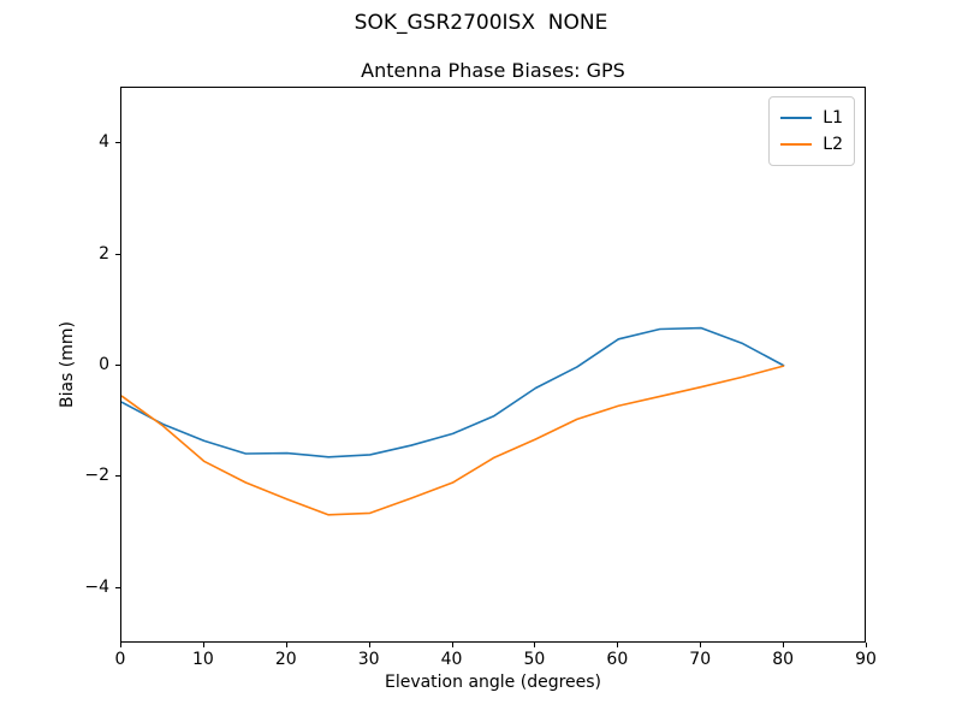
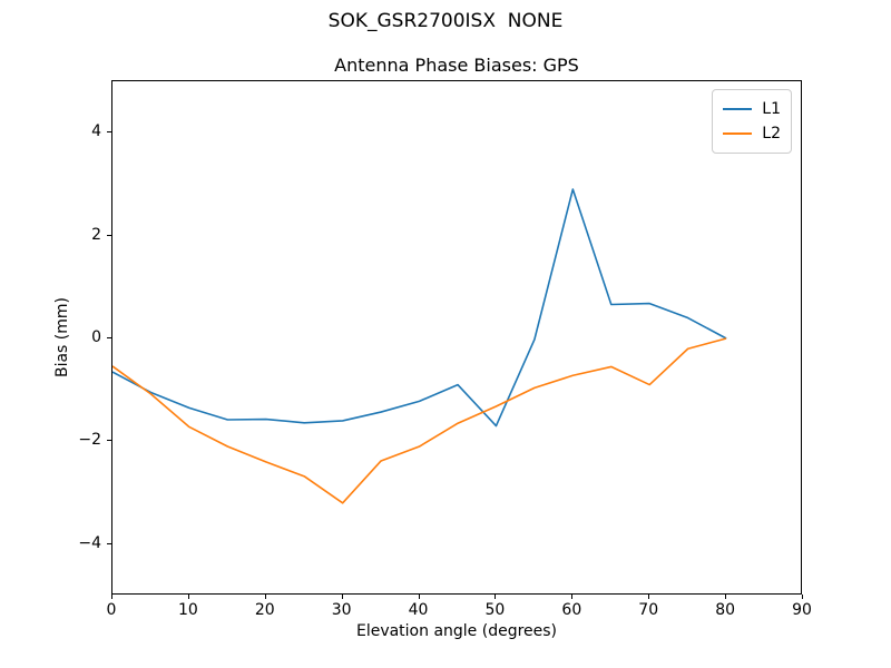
L2/30: -2.6 -> -3.2
L1/50: -0.4 -> -1.7
L1/60: 0.5 -> 2.9
L2/70: -0.4 -> -0.9
